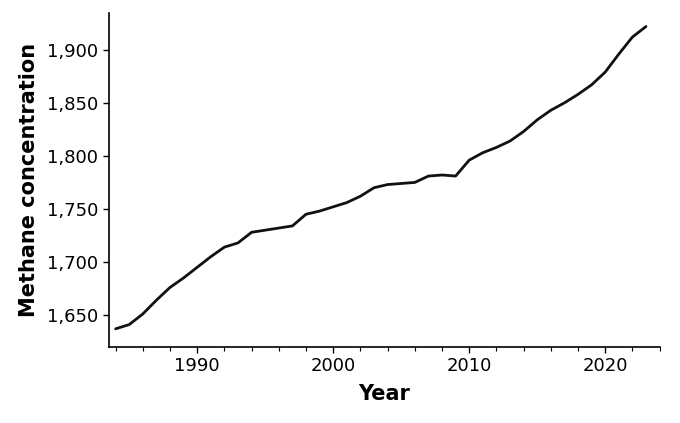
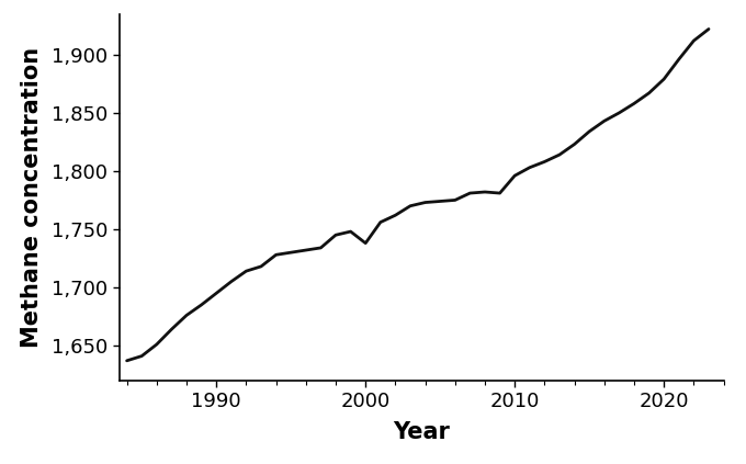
2000: 1,752 -> 1,738
